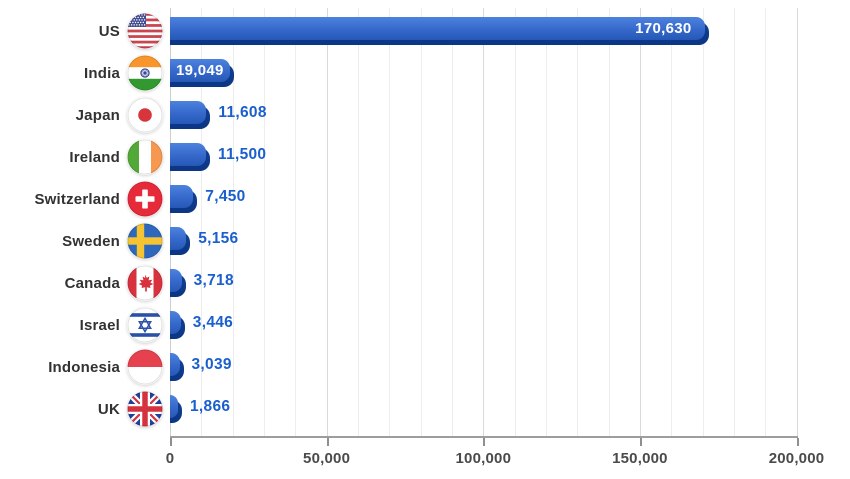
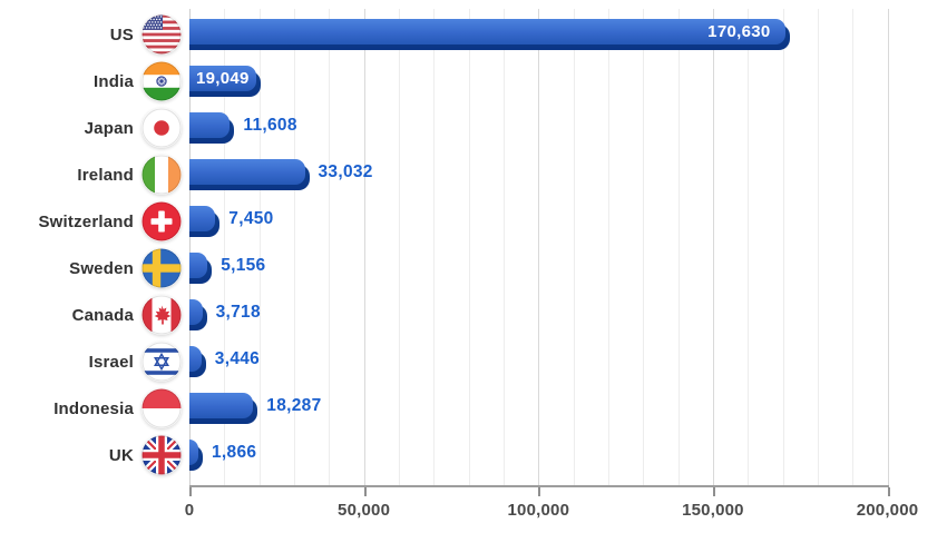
Ireland: 11,500 -> 33,032
Indonesia: 3,039 -> 18,287
